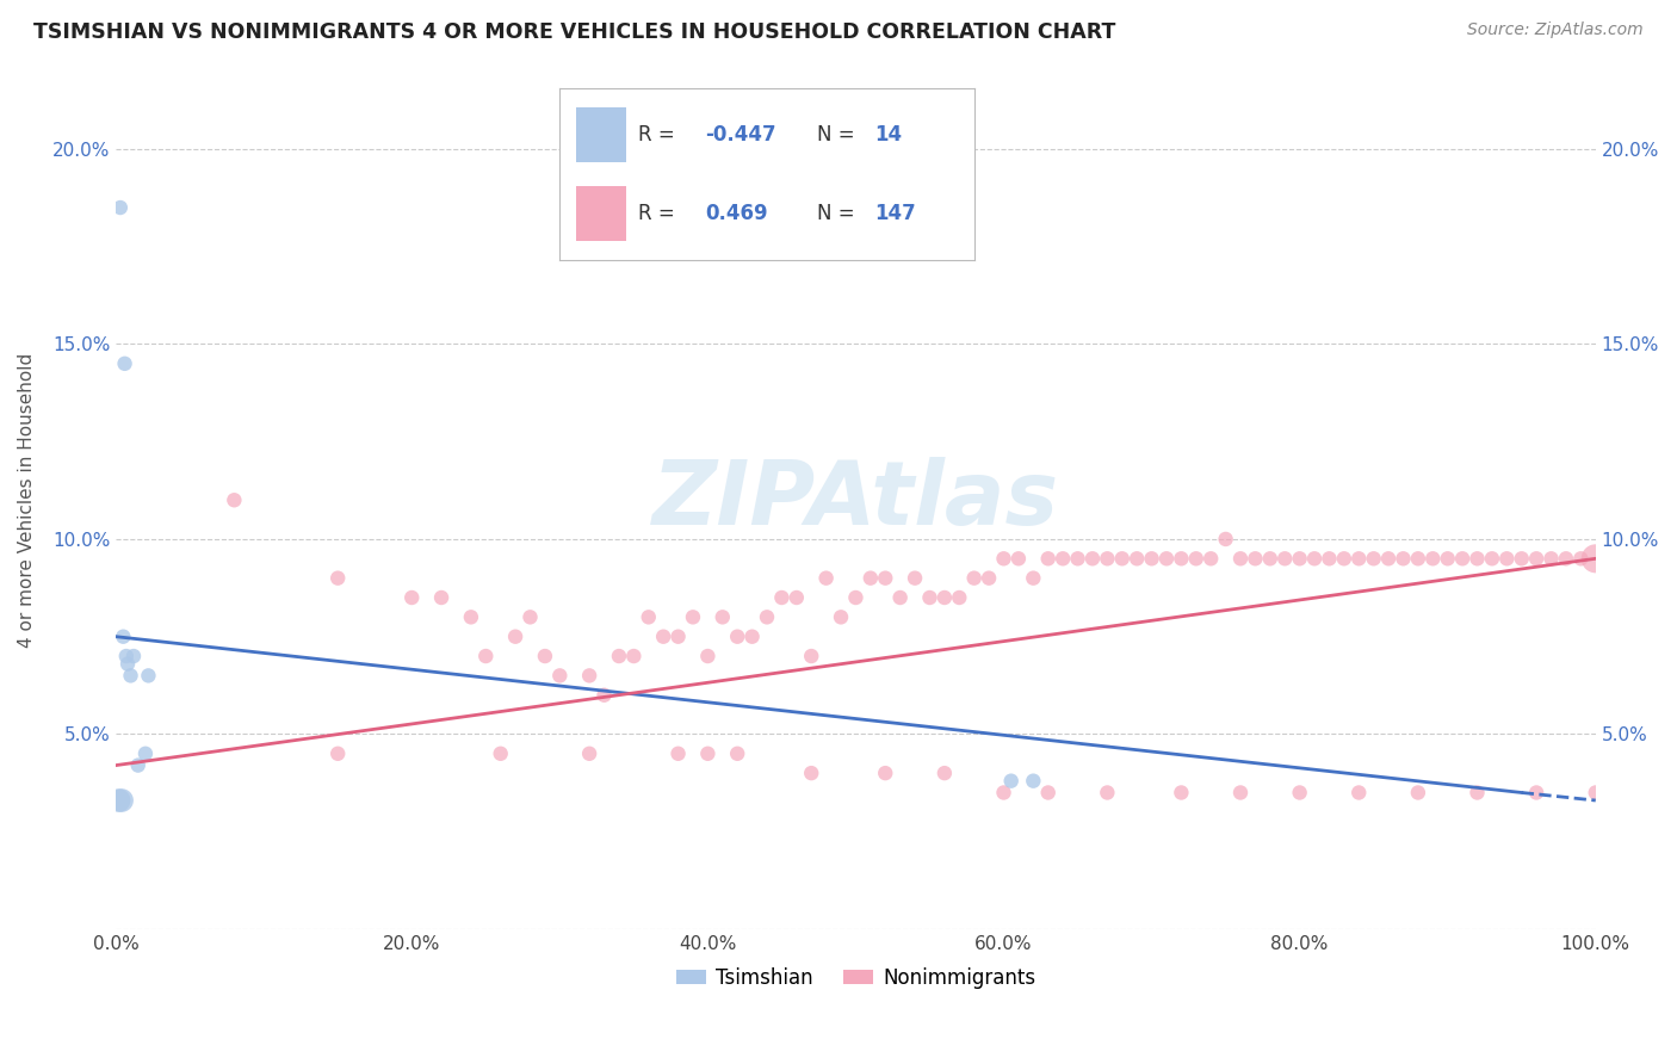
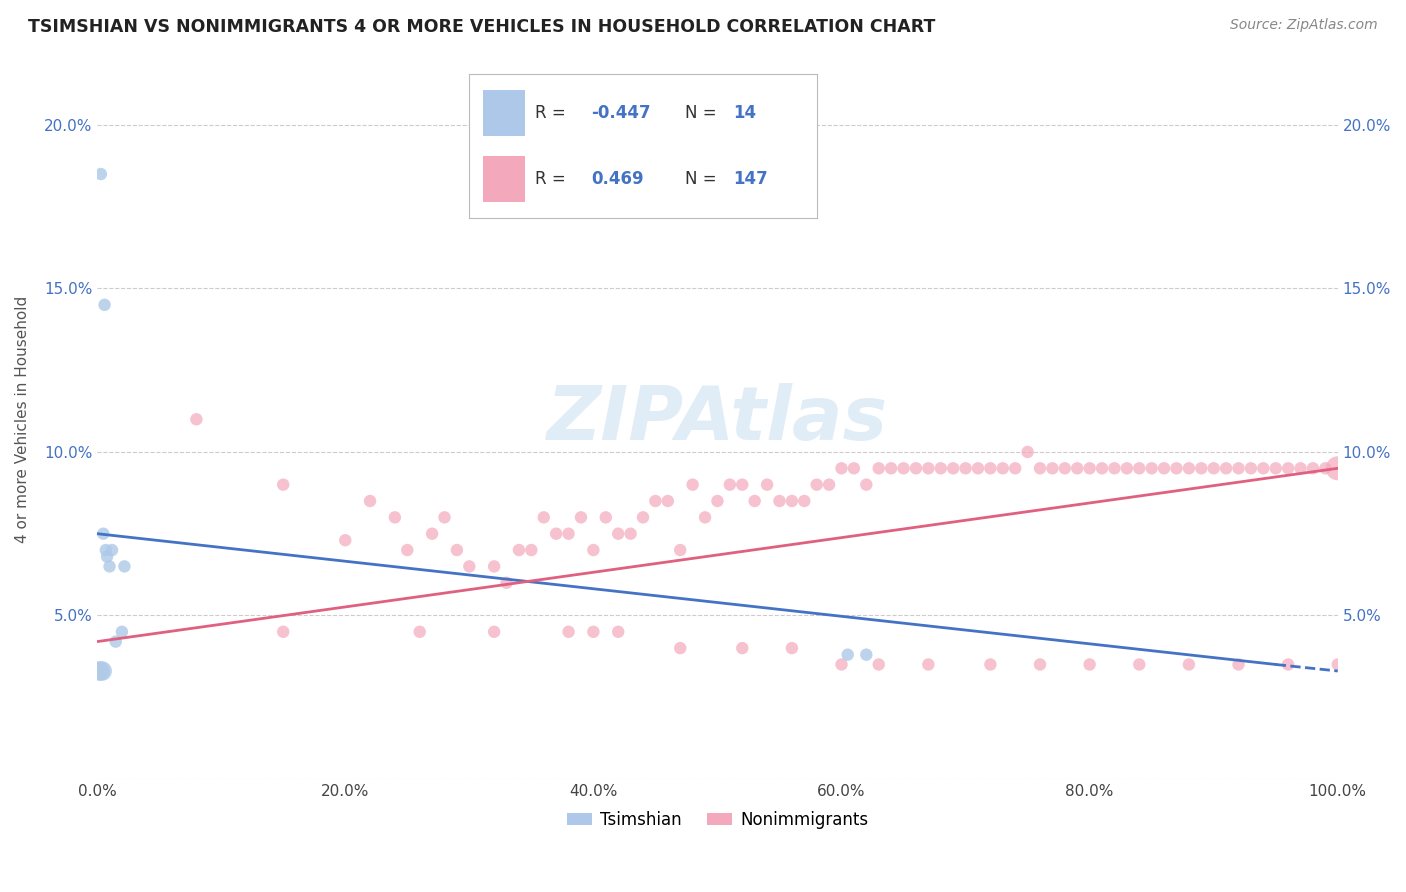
Nonimmigrants/20.0%: 8.5% -> 7.3%
